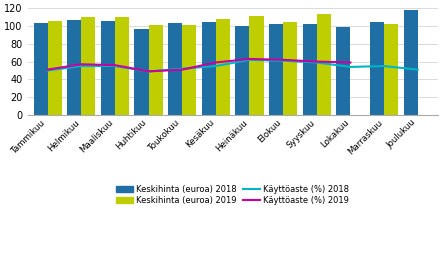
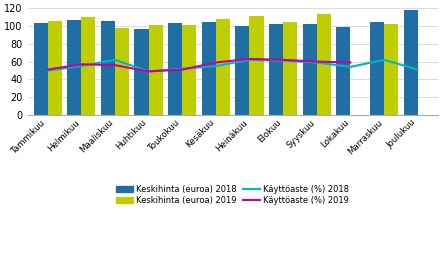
Käyttöaste (%) 2018/Maaliskuu: 55 -> 62
Keskihinta (euroa) 2019/Maaliskuu: 110 -> 98
Käyttöaste (%) 2018/Marraskuu: 55 -> 62
